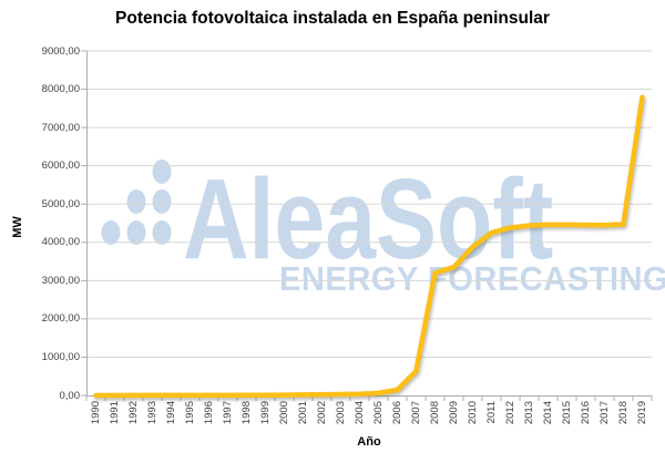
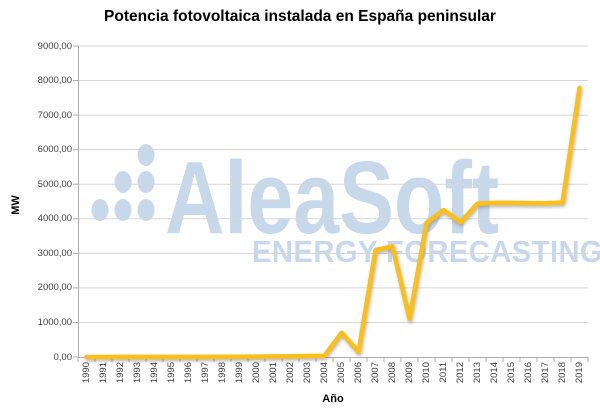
2005: 100 -> 700
2007: 600 -> 3100
2009: 3400 -> 1100
2012: 4400 -> 3900
